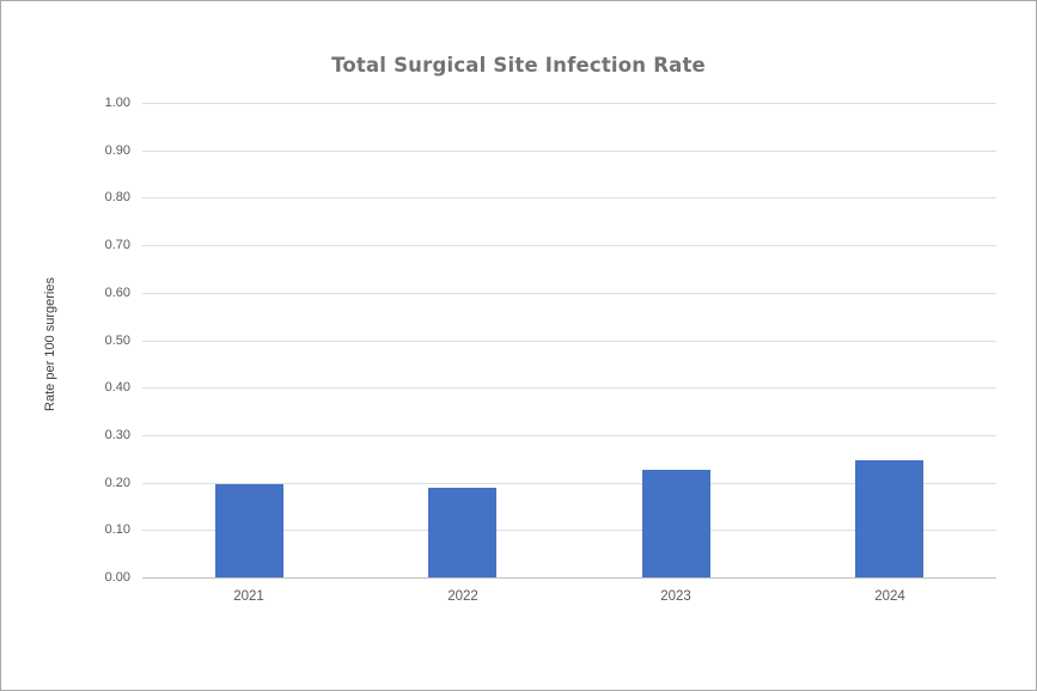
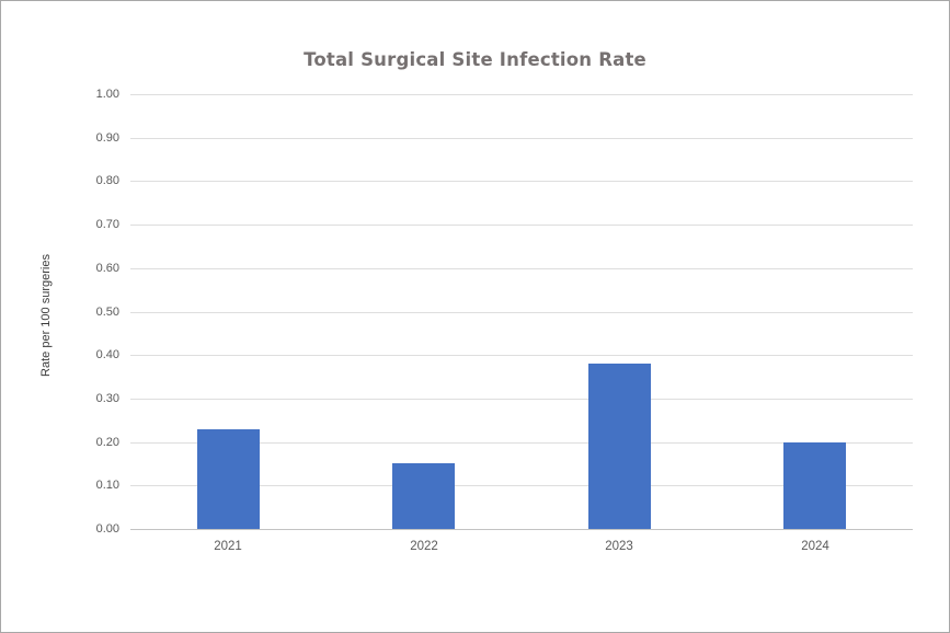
2021: 0.20 -> 0.23
2022: 0.19 -> 0.15
2023: 0.23 -> 0.38
2024: 0.25 -> 0.20
